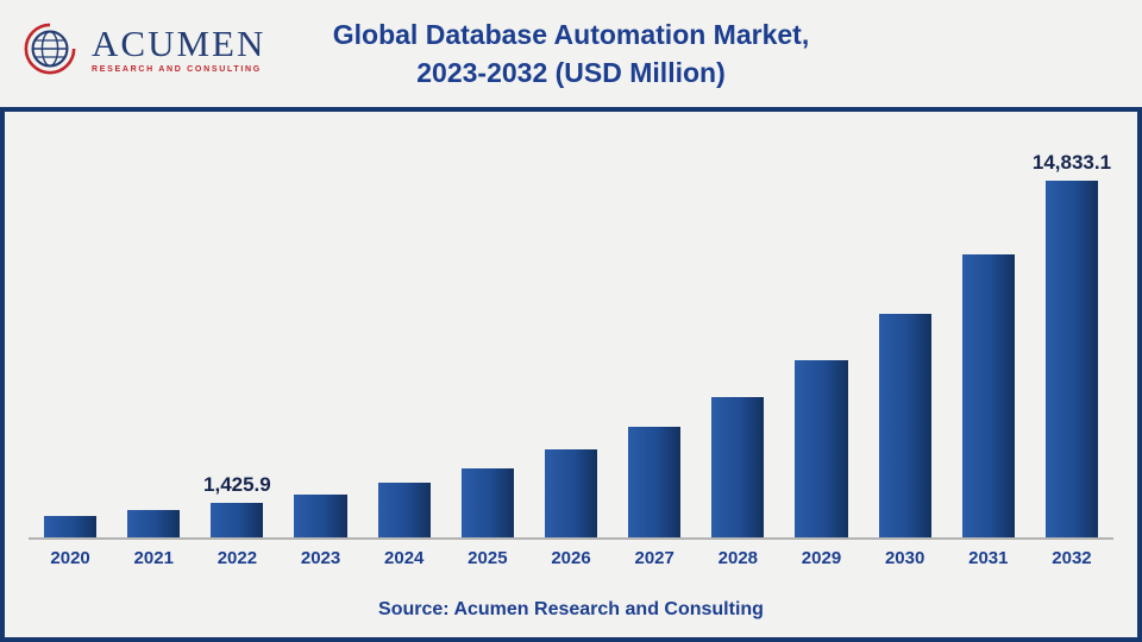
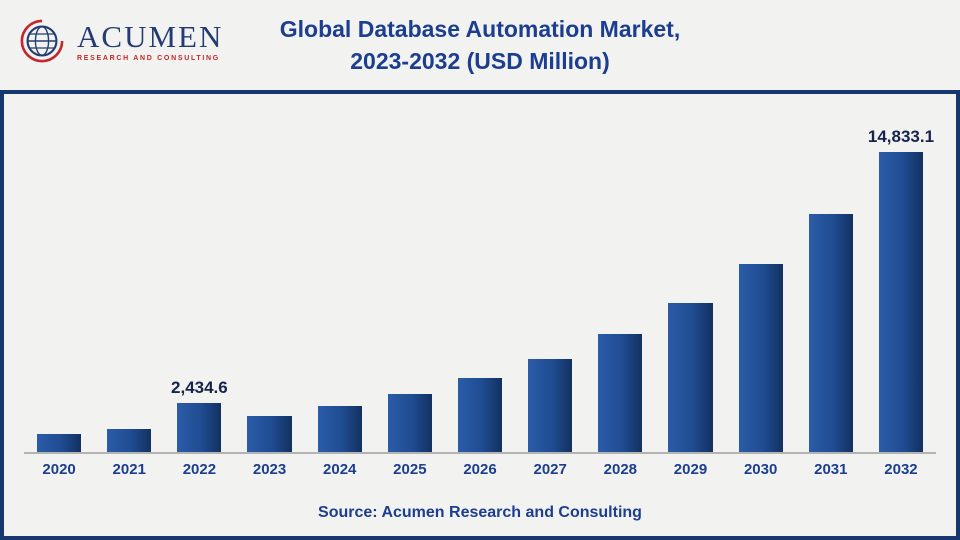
2022: 1,425.9 -> 2,434.6
